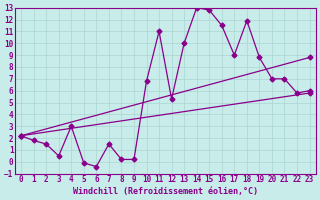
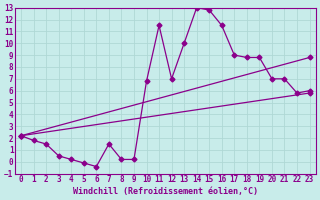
4: 3.0 -> 0.2
11: 11.0 -> 11.5
12: 5.3 -> 7.0
18: 11.9 -> 8.8
